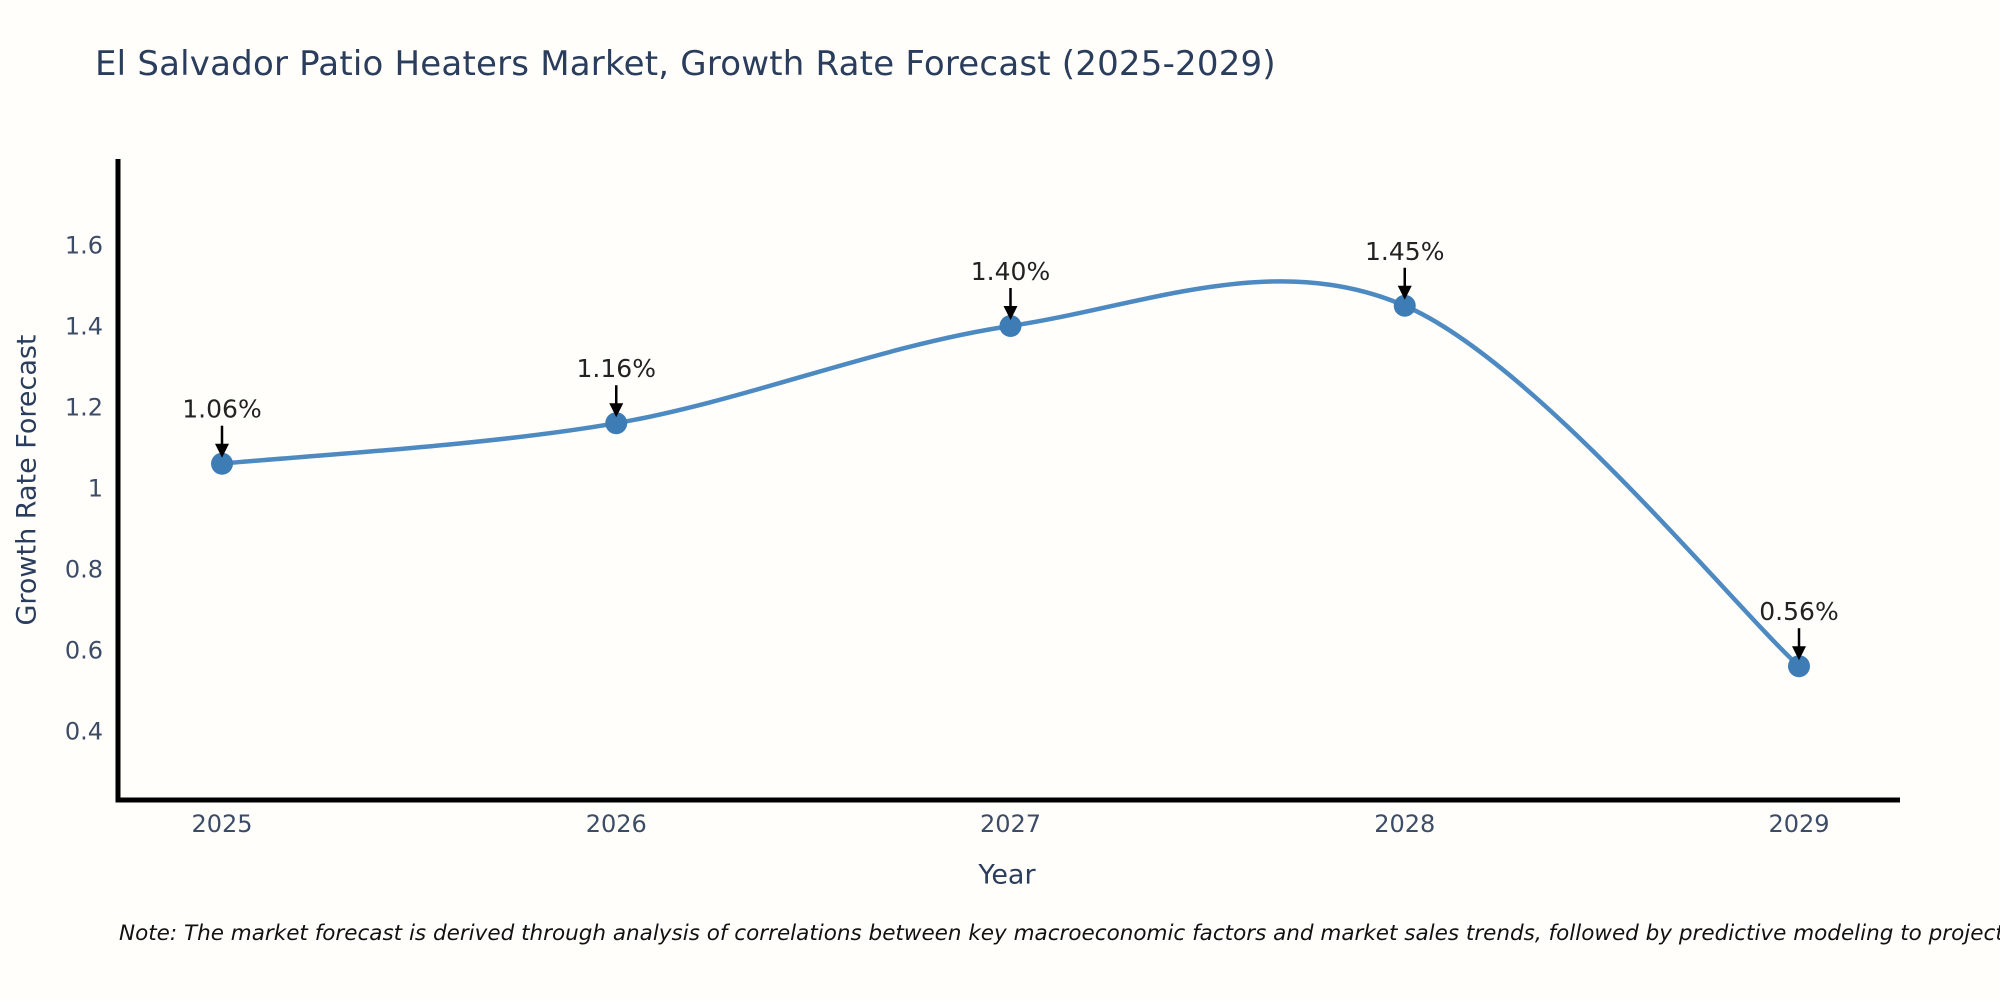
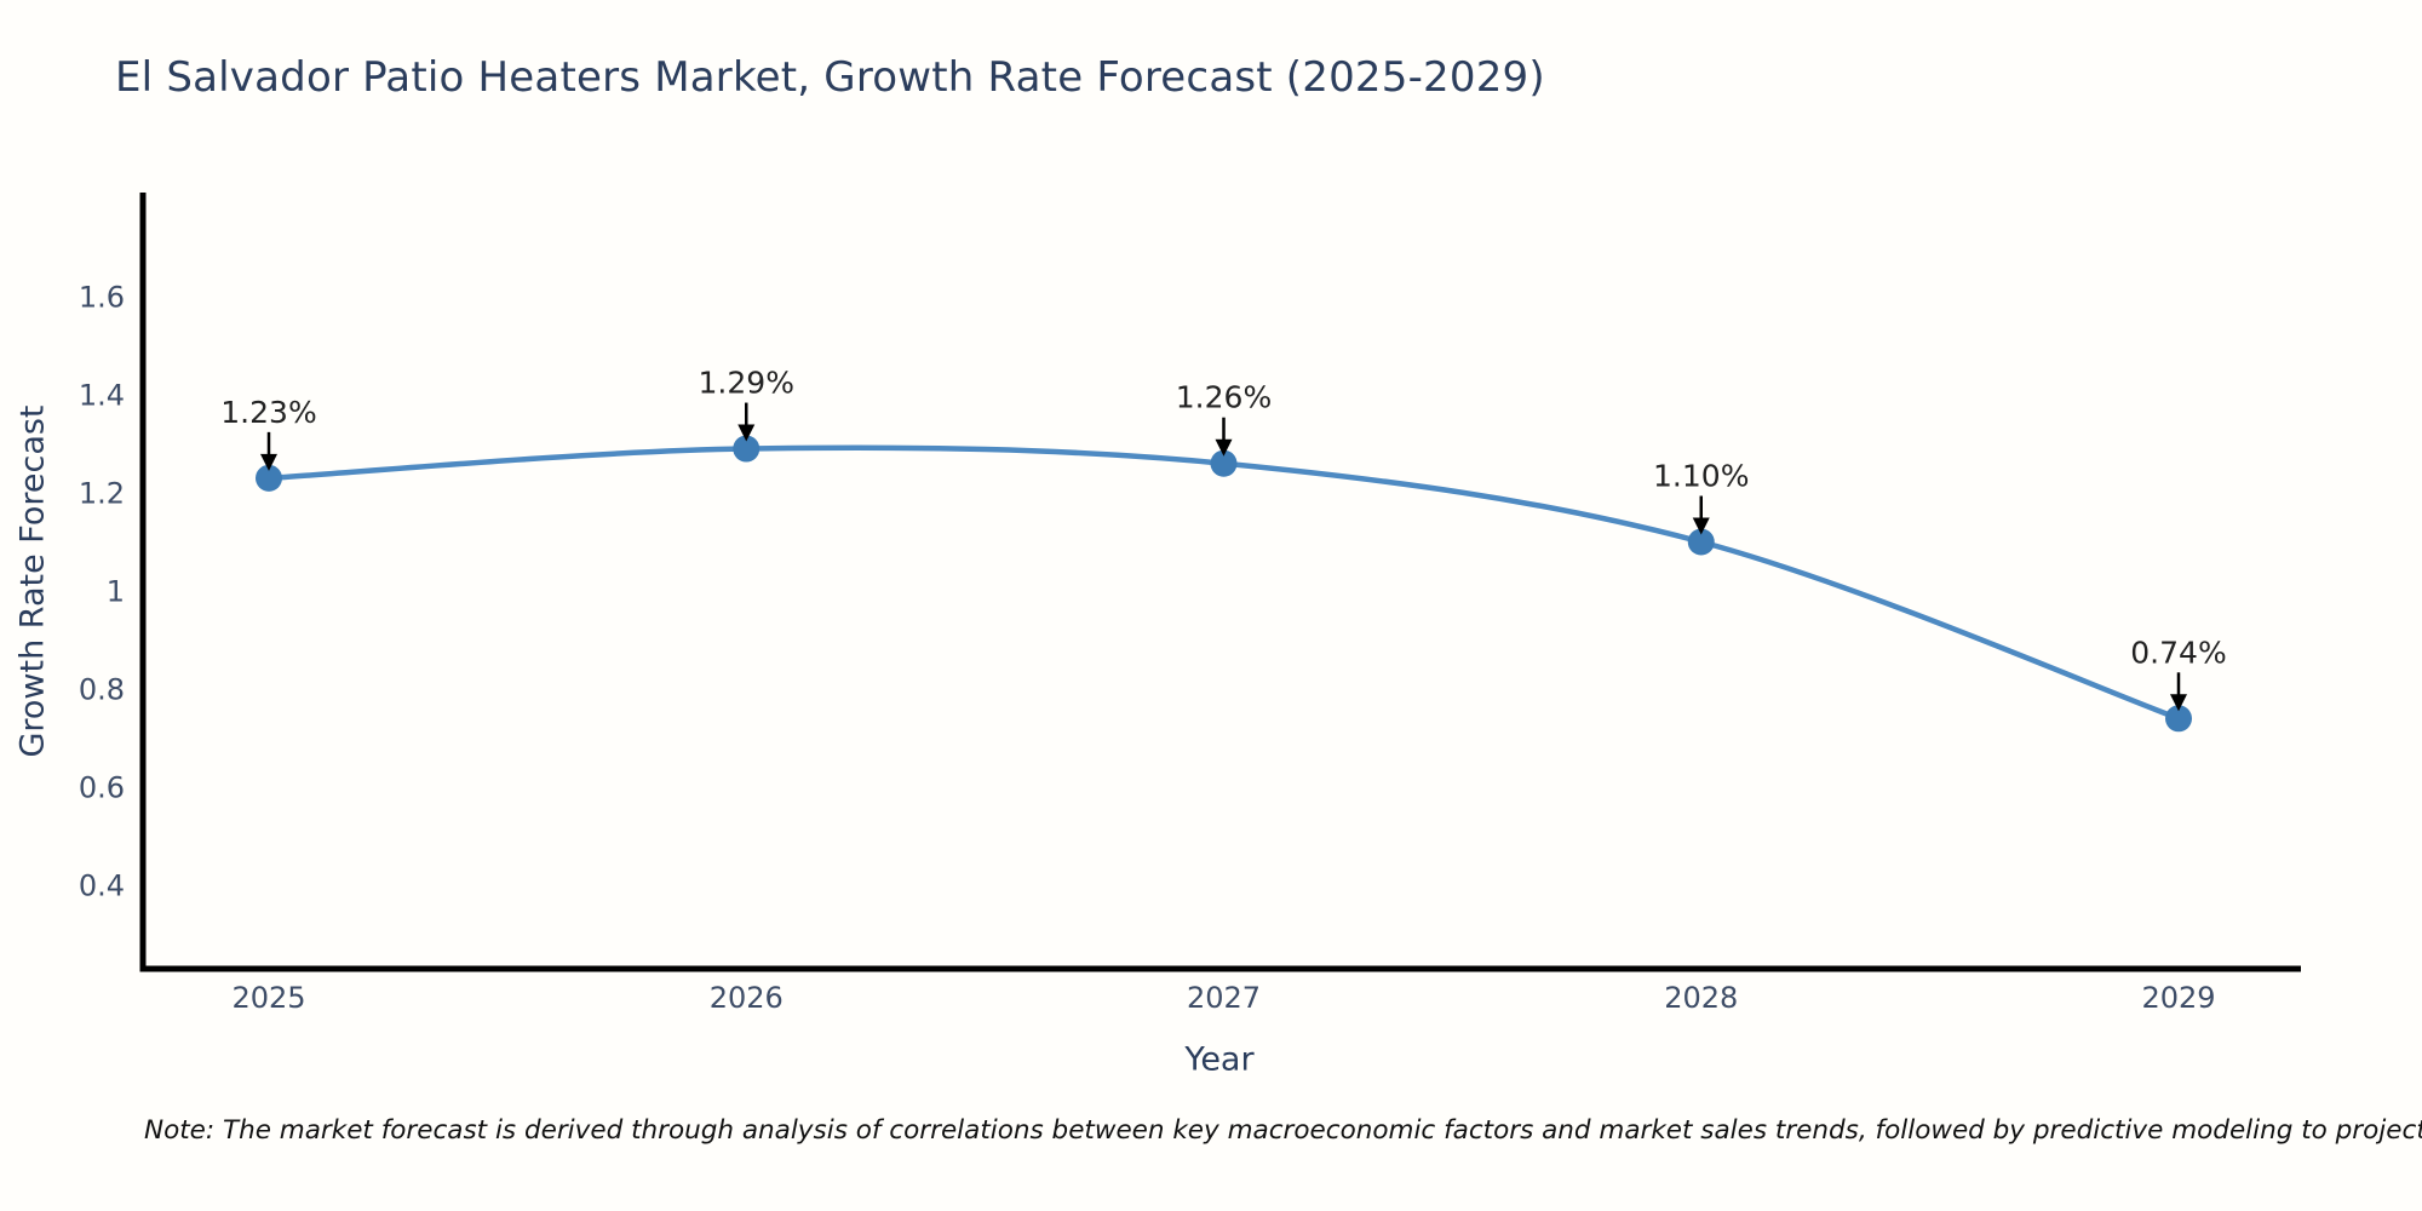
2025: 1.06% -> 1.23%
2026: 1.16% -> 1.29%
2027: 1.40% -> 1.26%
2028: 1.45% -> 1.10%
2029: 0.56% -> 0.74%
